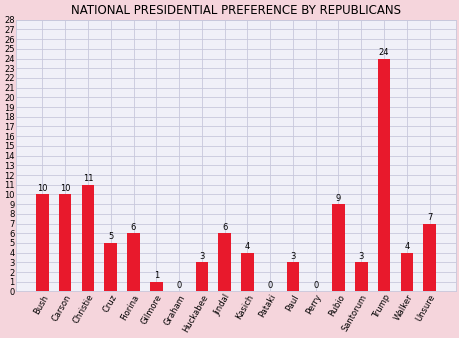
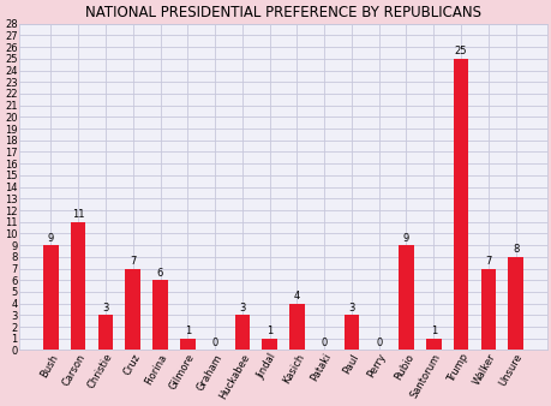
Bush: 10 -> 9
Carson: 10 -> 11
Christie: 11 -> 3
Cruz: 5 -> 7
Jindal: 6 -> 1
Santorum: 3 -> 1
Trump: 24 -> 25
Walker: 4 -> 7
Unsure: 7 -> 8
